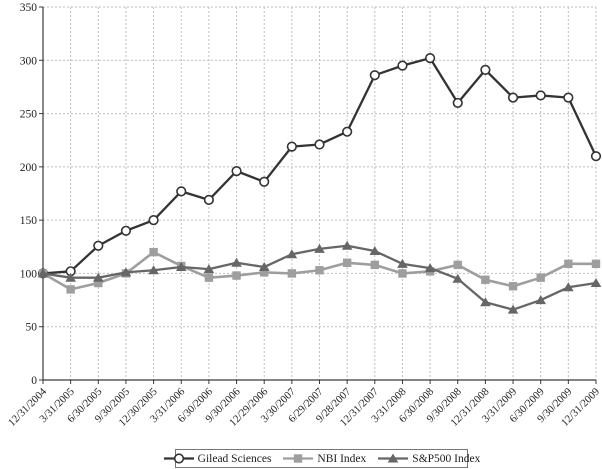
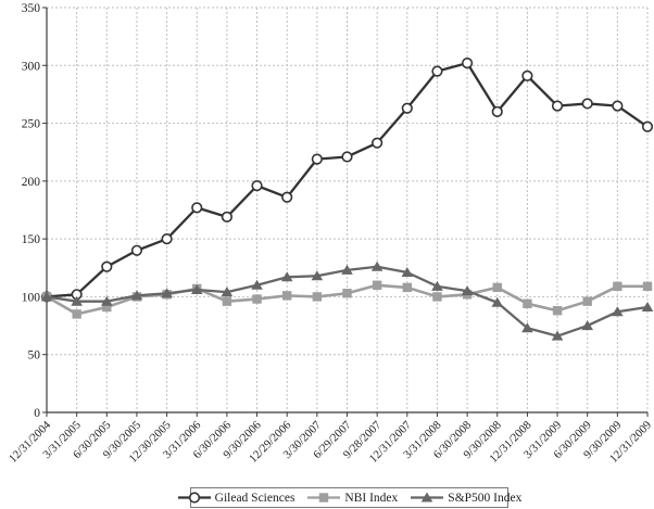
NBI Index/12/30/2005: 120 -> 102
S&P500 Index/12/29/2006: 106 -> 117
Gilead Sciences/12/31/2007: 286 -> 263
Gilead Sciences/12/31/2009: 210 -> 247
